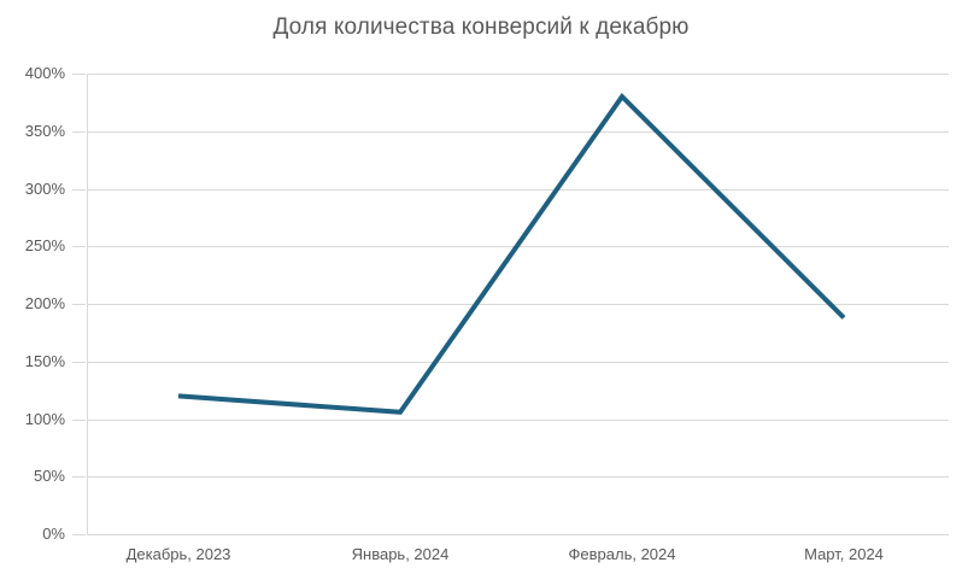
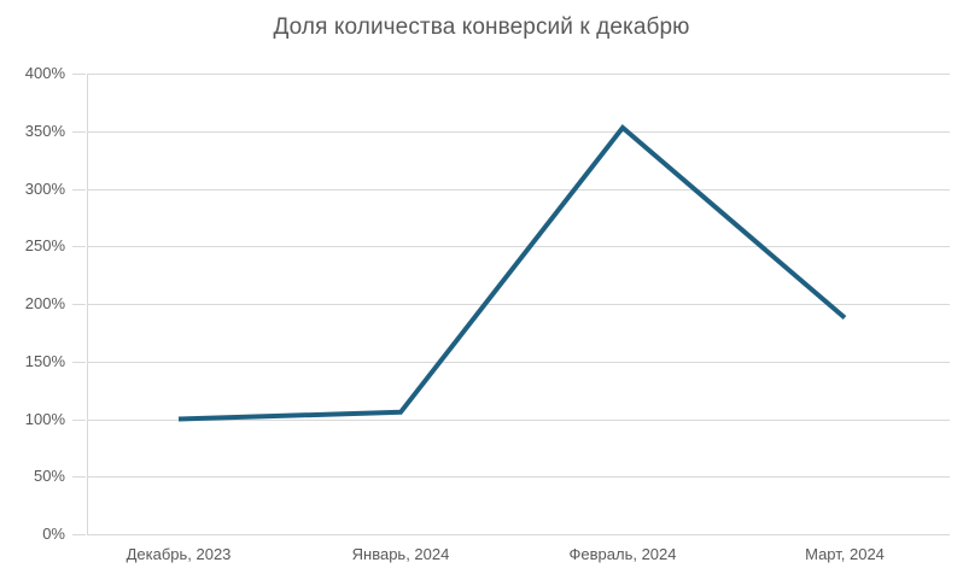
Декабрь, 2023: 120% -> 100%
Февраль, 2024: 380% -> 350%
